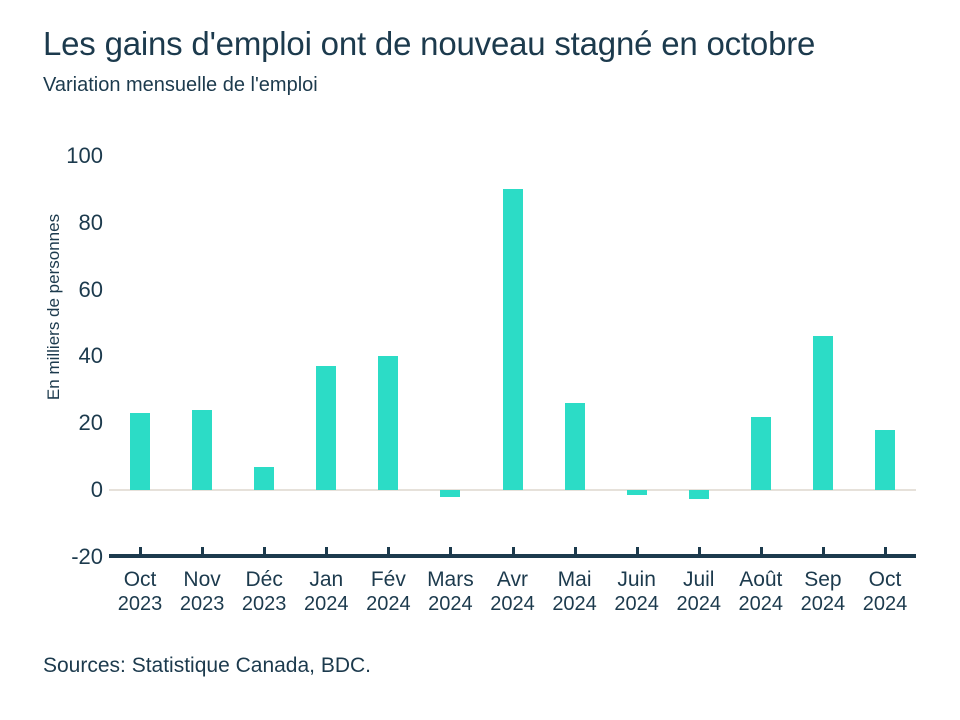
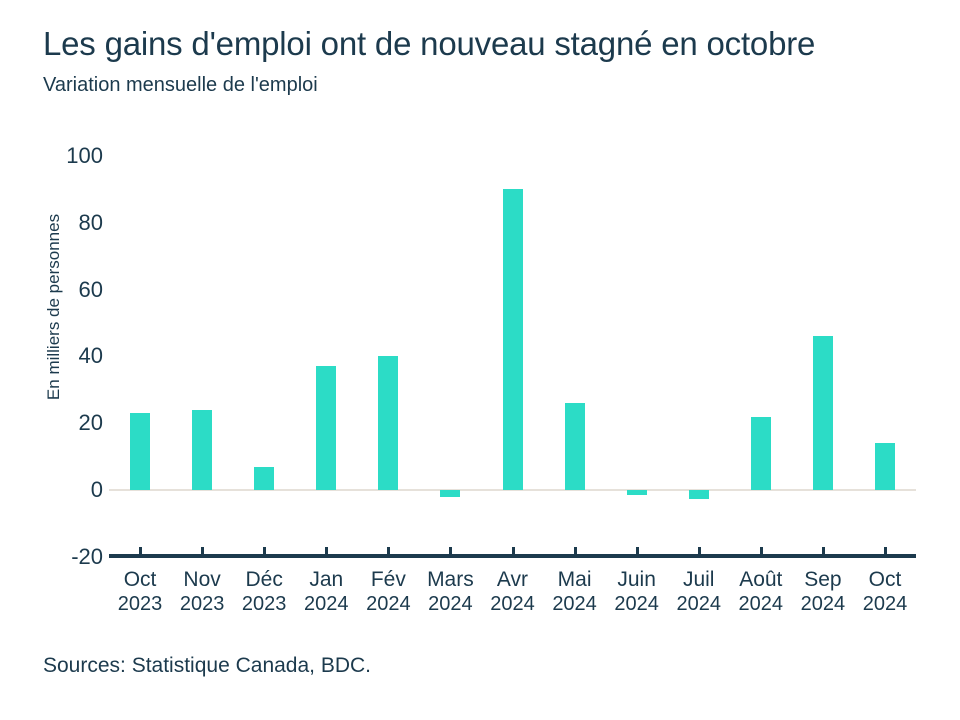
Oct 2024: 18 -> 14
